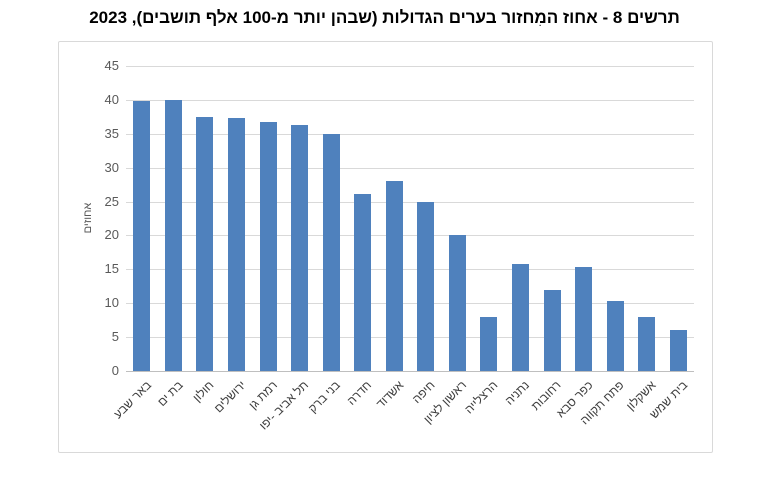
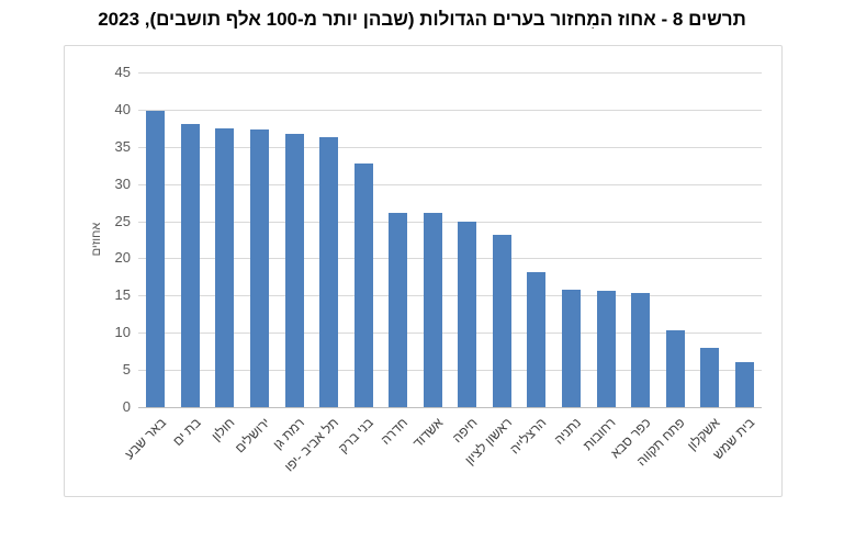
בת ים: 40 -> 38
בני ברק: 35 -> 33
אשדוד: 28 -> 26
ראשון לציון: 20 -> 23
הרצלייה: 8 -> 18
רחובות: 12 -> 16
